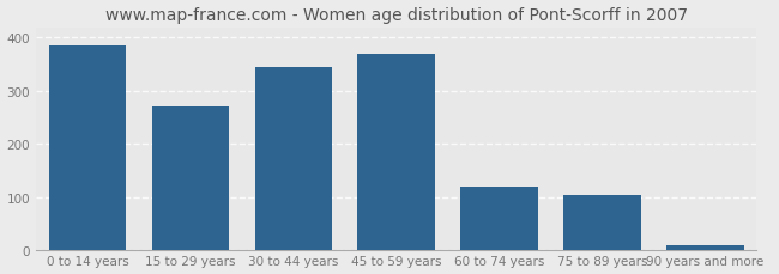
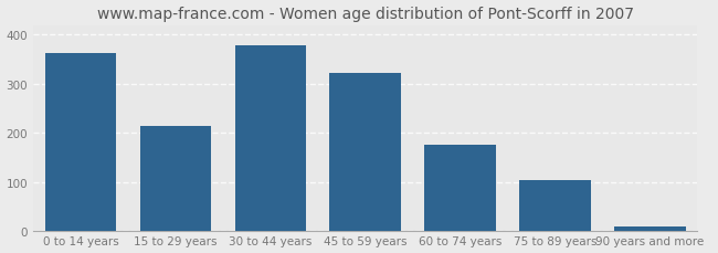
0 to 14 years: 385 -> 362
15 to 29 years: 270 -> 215
30 to 44 years: 345 -> 379
45 to 59 years: 370 -> 323
60 to 74 years: 120 -> 176
